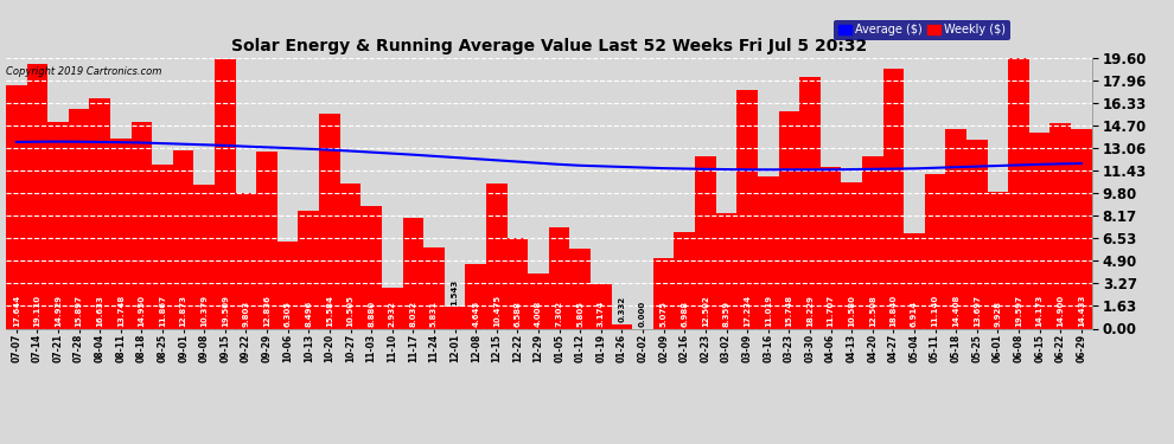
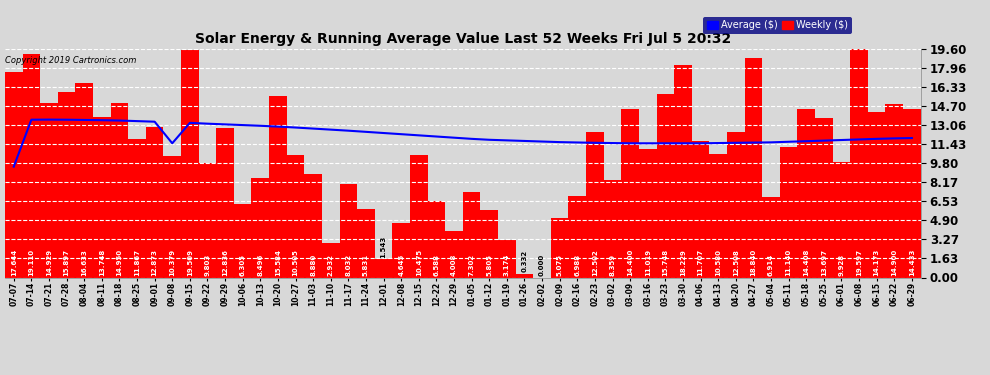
Average ($)/07-07: 13.5 -> 9.5
Average ($)/09-08: 13.3 -> 11.5
Weekly ($)/03-09: 17.2 -> 14.4
